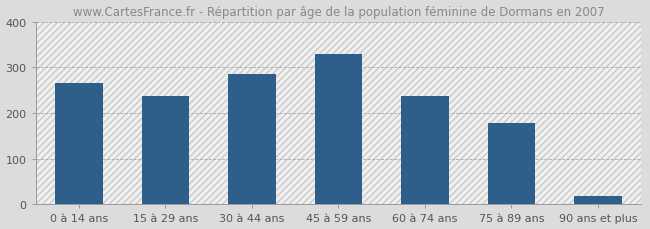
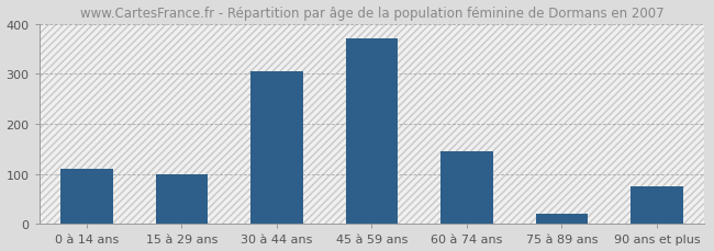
0 à 14 ans: 265 -> 110
15 à 29 ans: 236 -> 100
30 à 44 ans: 285 -> 305
45 à 59 ans: 330 -> 370
60 à 74 ans: 237 -> 145
75 à 89 ans: 178 -> 20
90 ans et plus: 18 -> 75
